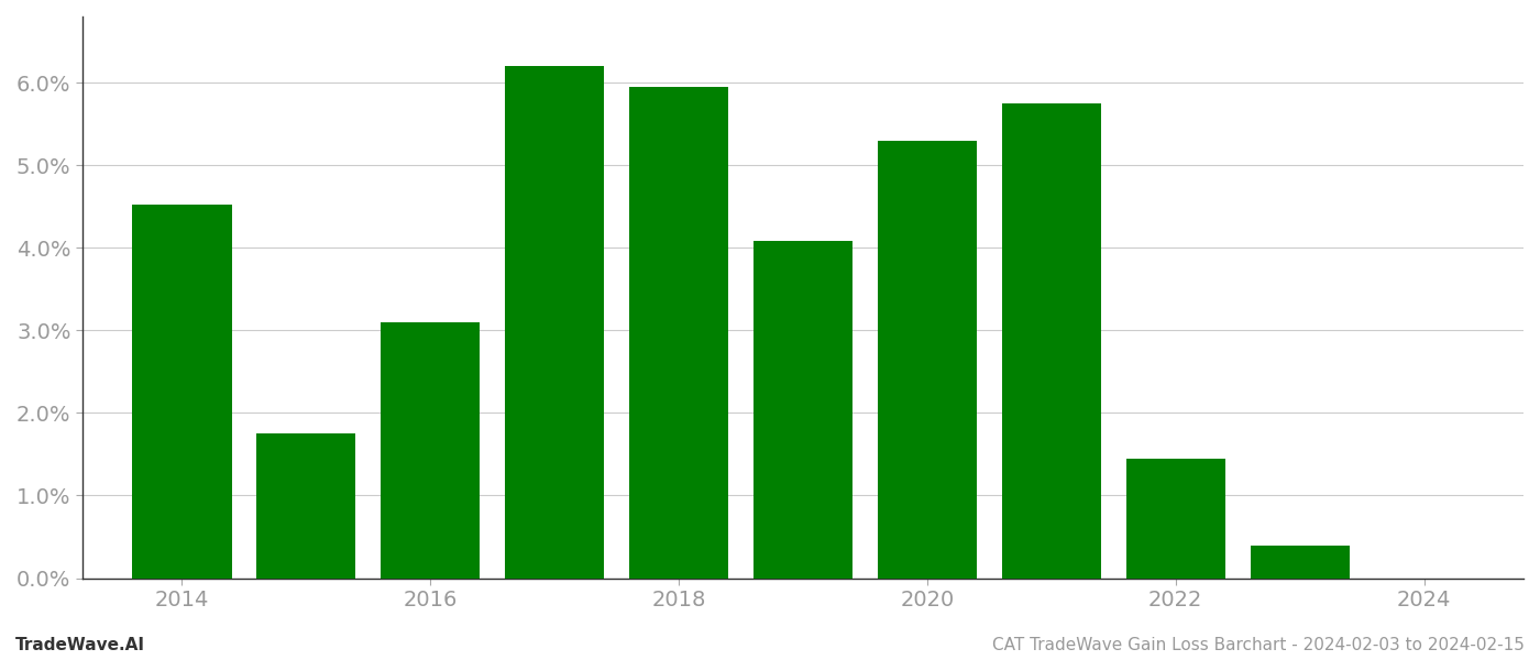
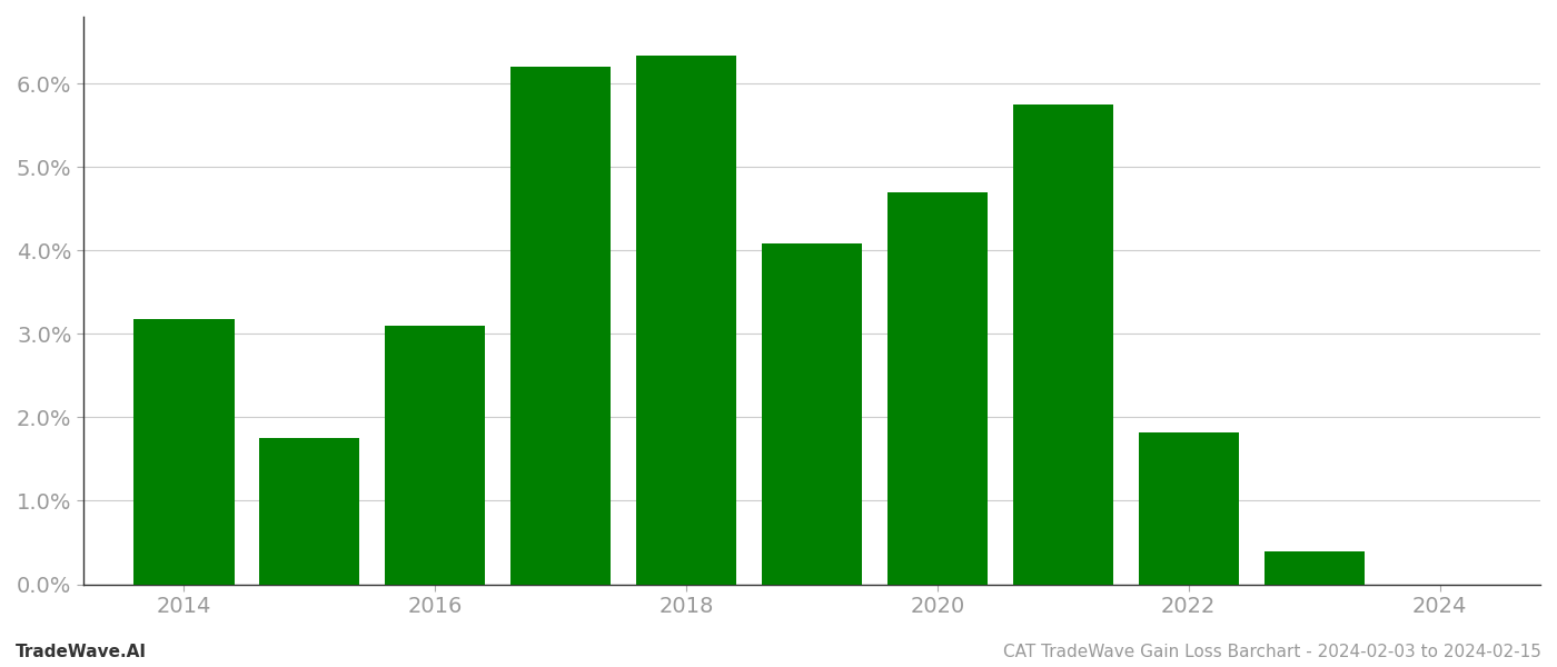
2014: 4.52% -> 3.18%
2018: 5.95% -> 6.34%
2020: 5.30% -> 4.70%
2022: 1.45% -> 1.82%
